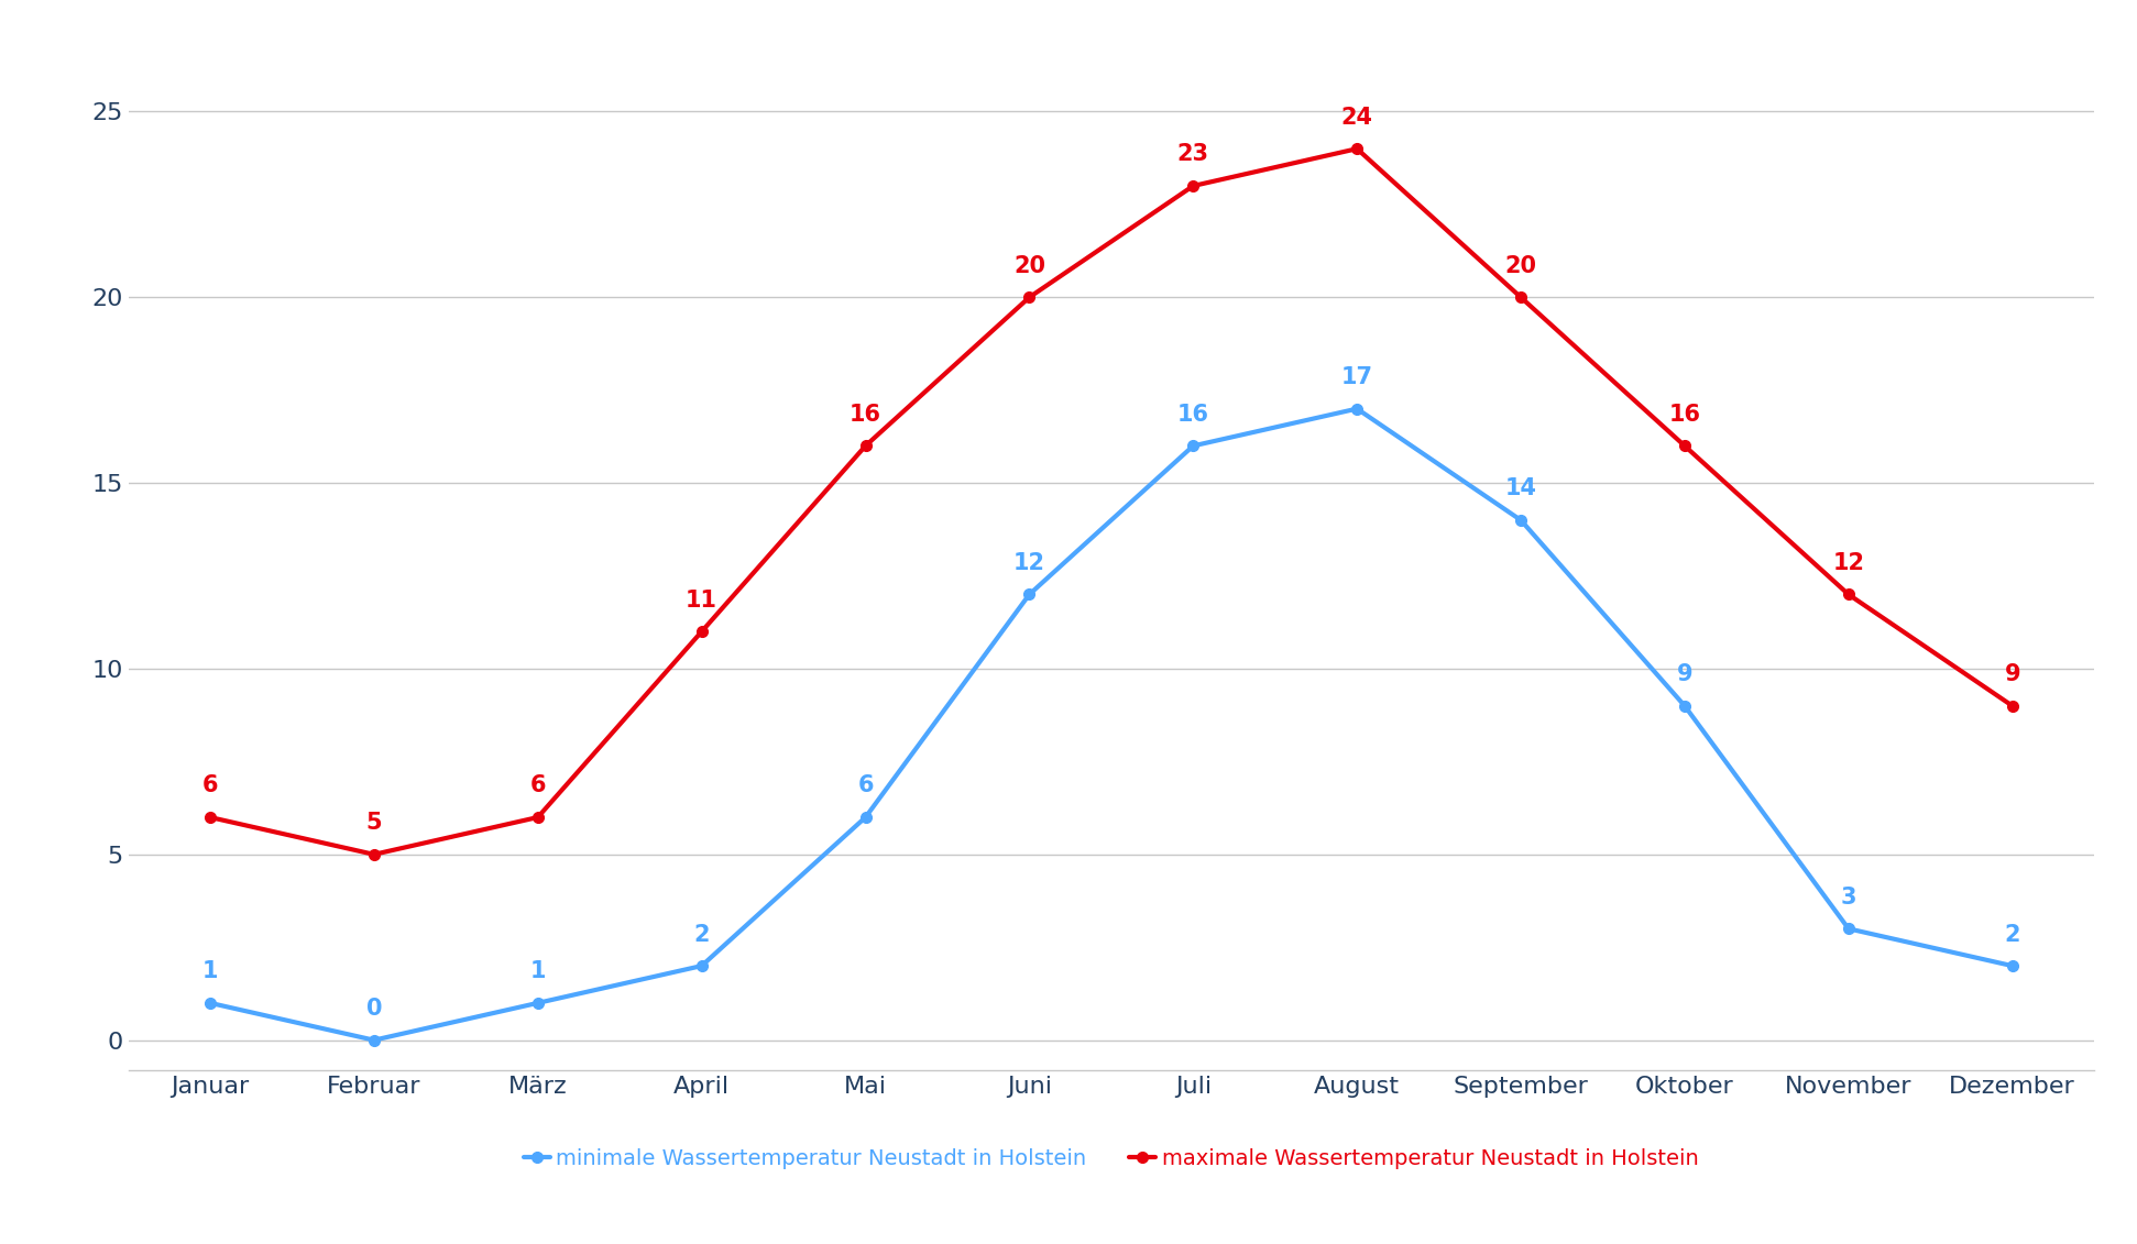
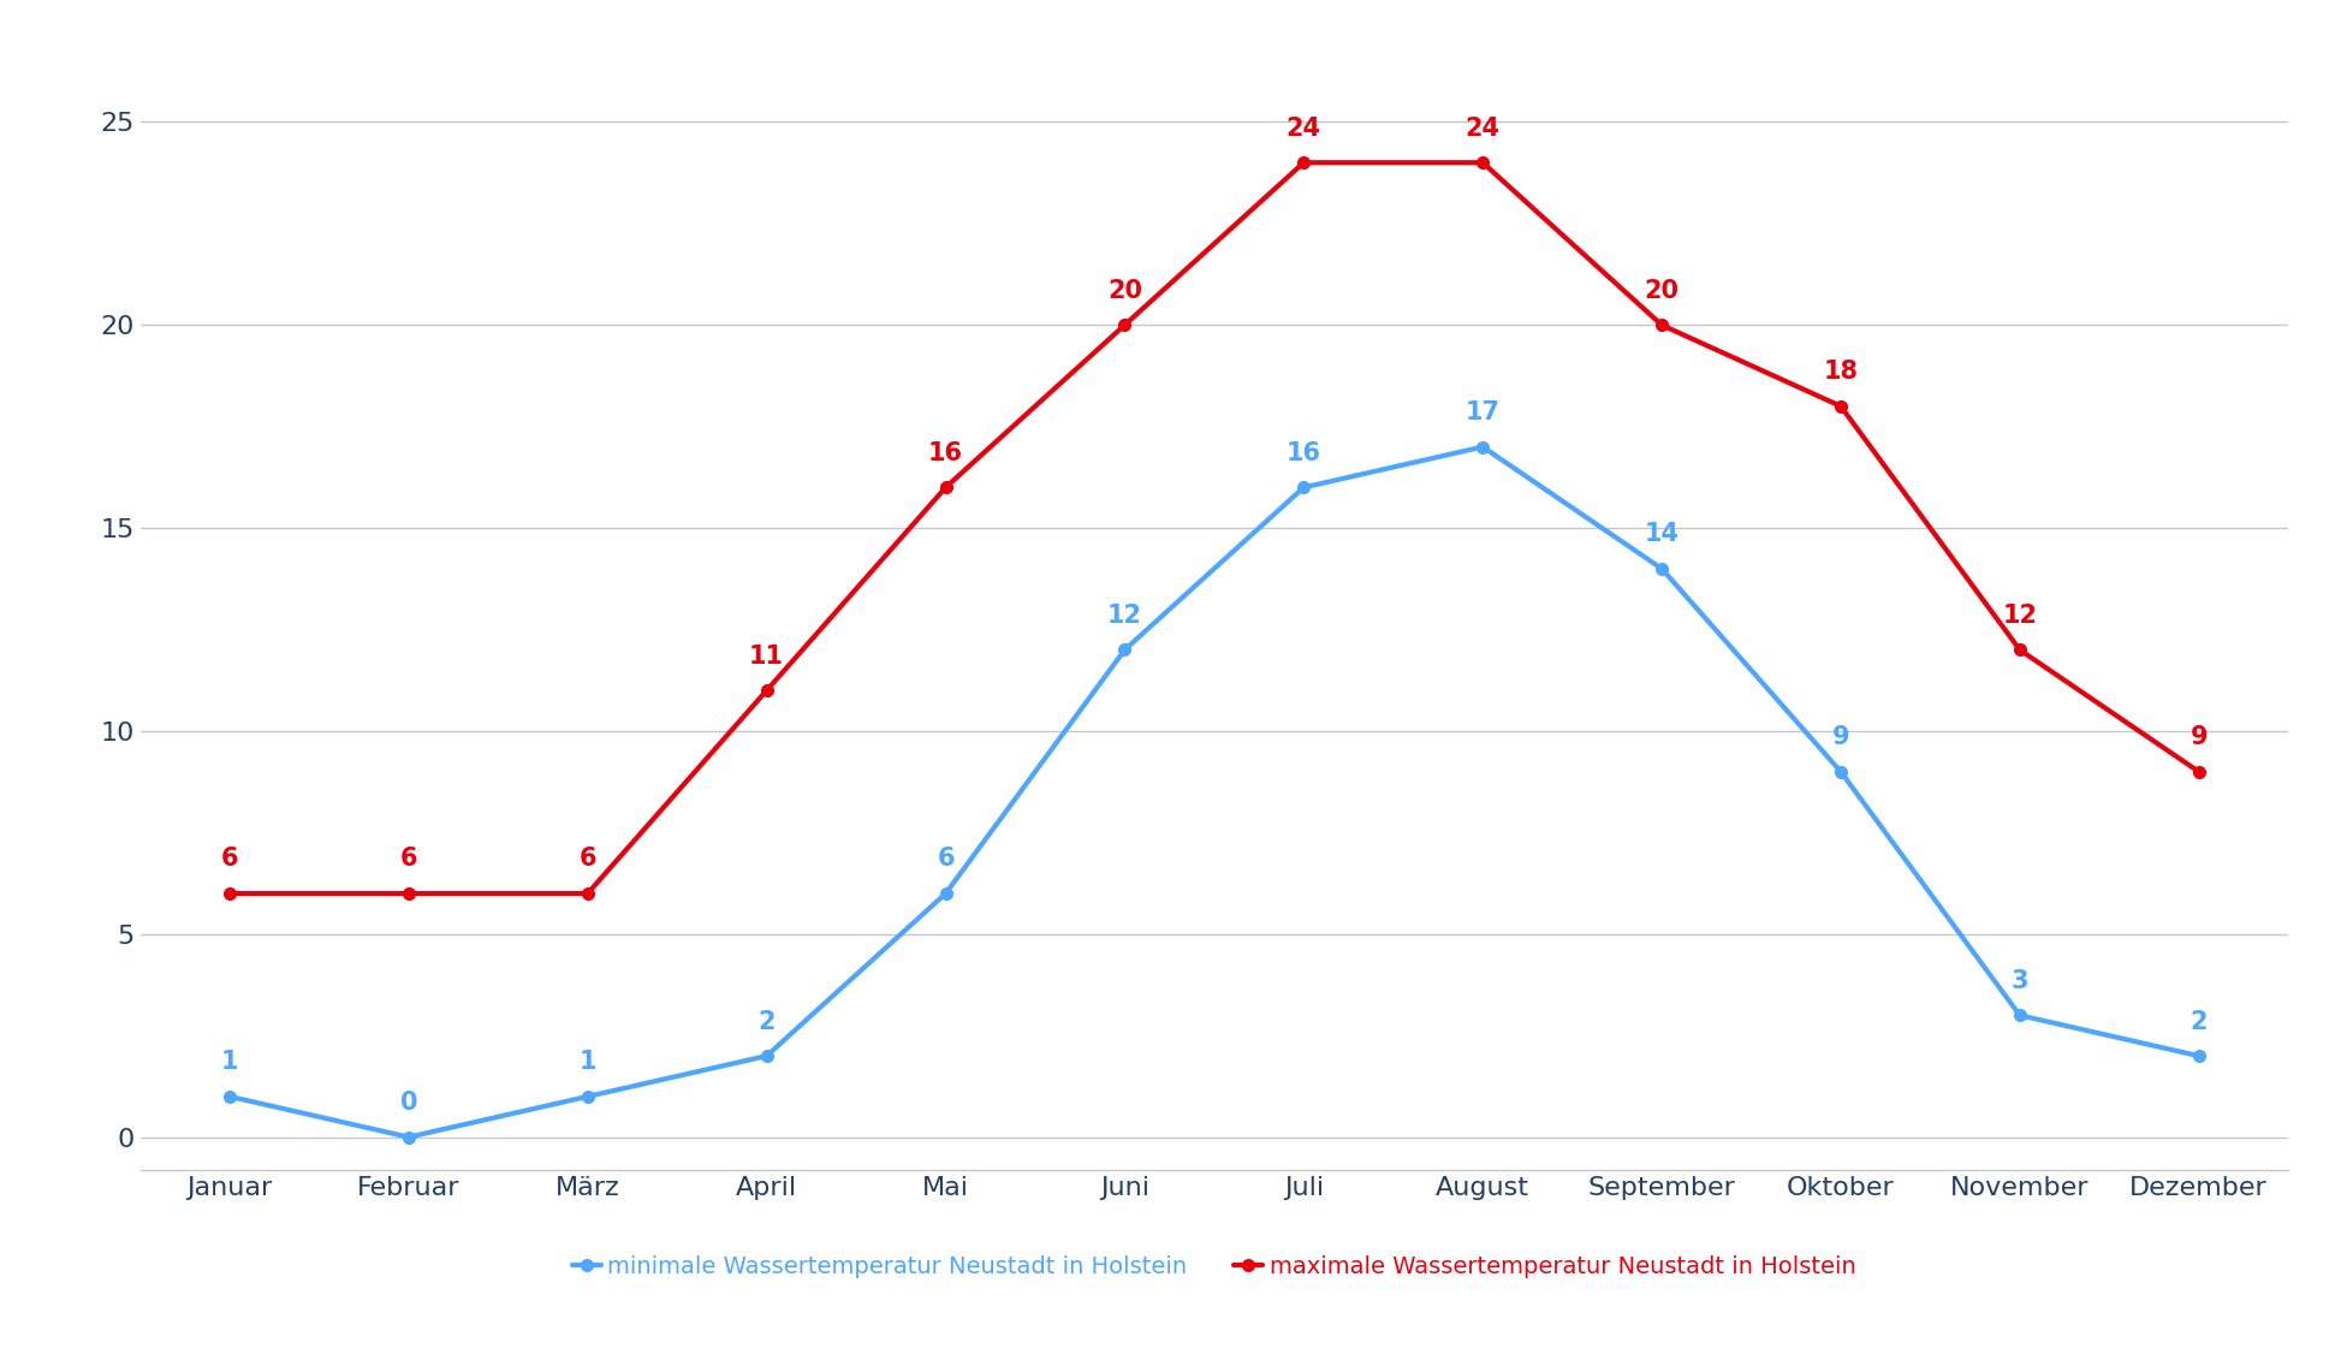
maximale Wassertemperatur Neustadt in Holstein/Februar: 5 -> 6
maximale Wassertemperatur Neustadt in Holstein/Juli: 23 -> 24
maximale Wassertemperatur Neustadt in Holstein/Oktober: 16 -> 18
